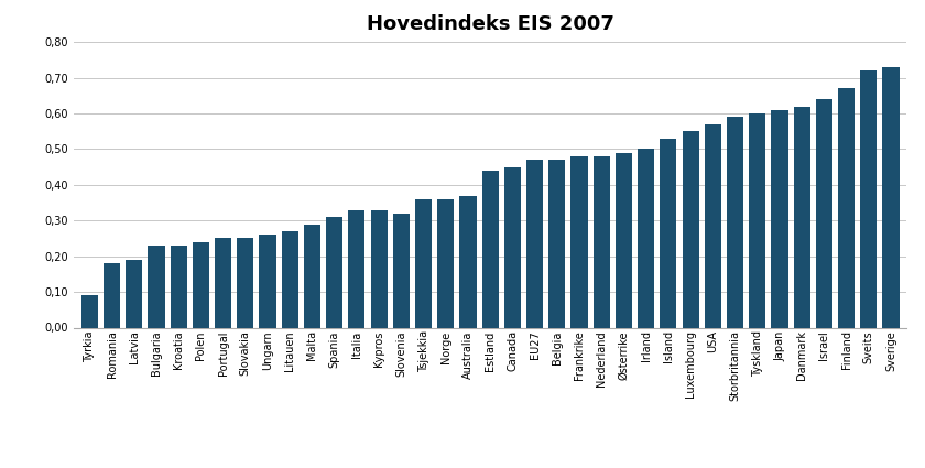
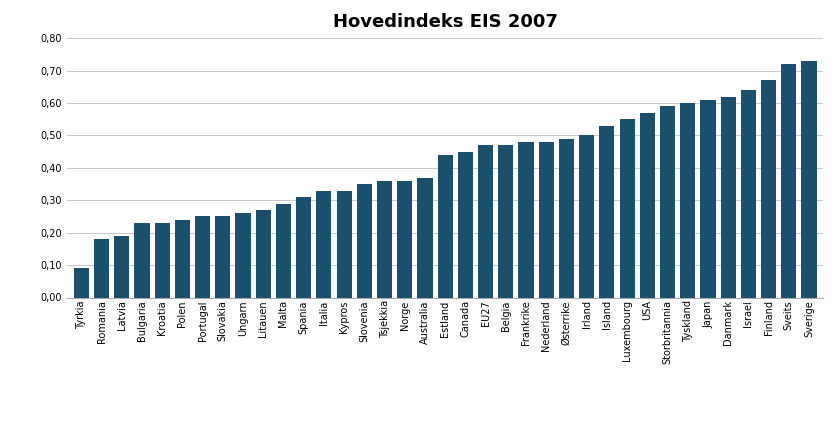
Slovenia: 0,32 -> 0,35
